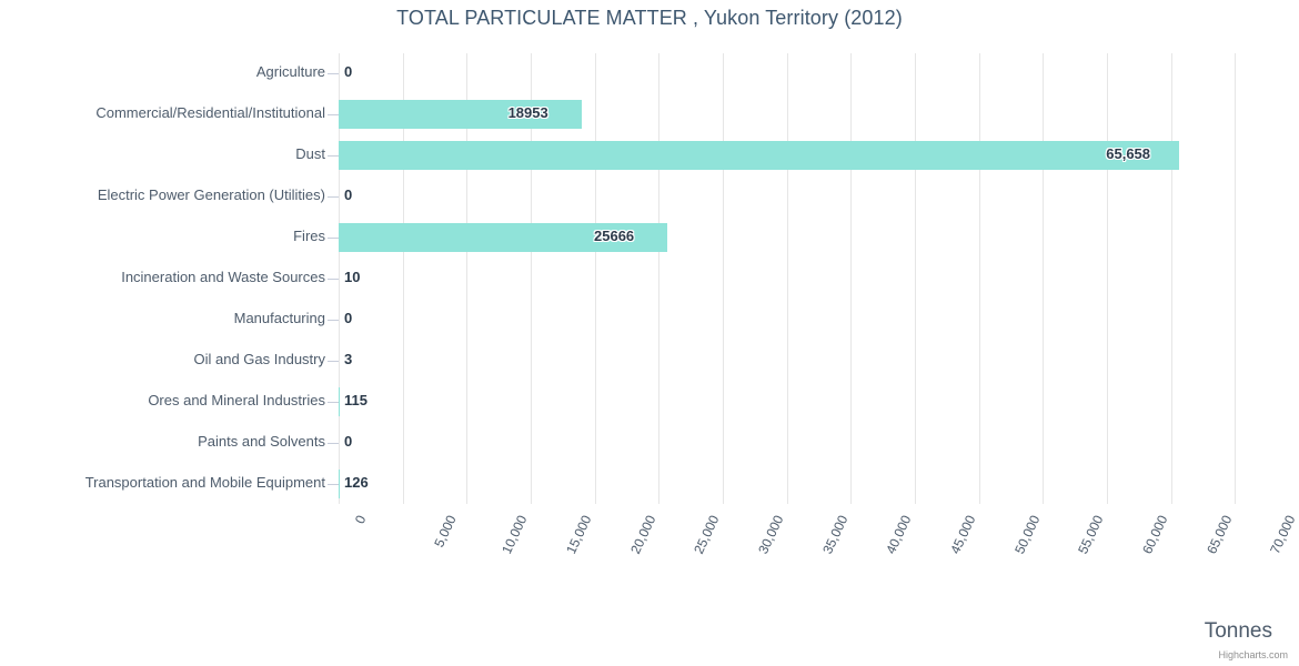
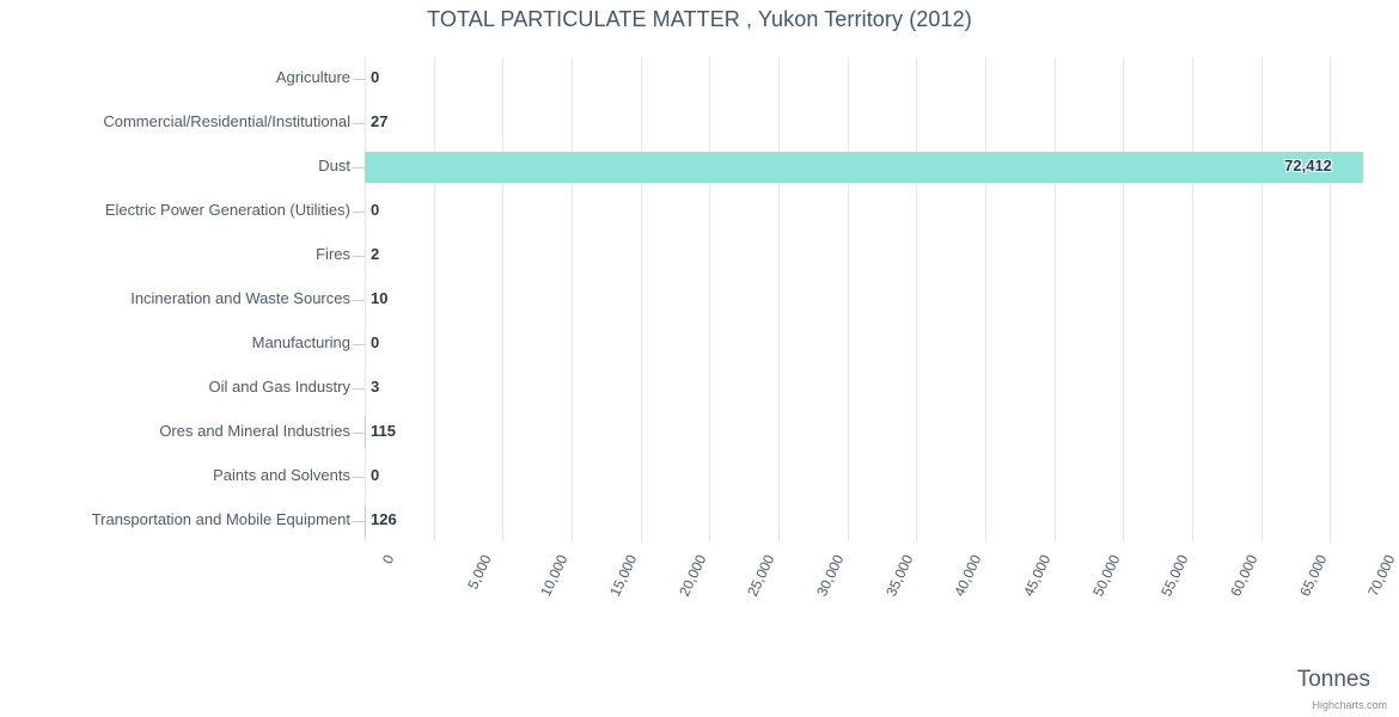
Commercial/Residential/Institutional: 18953 -> 27
Dust: 65,658 -> 72,412
Fires: 25666 -> 2
